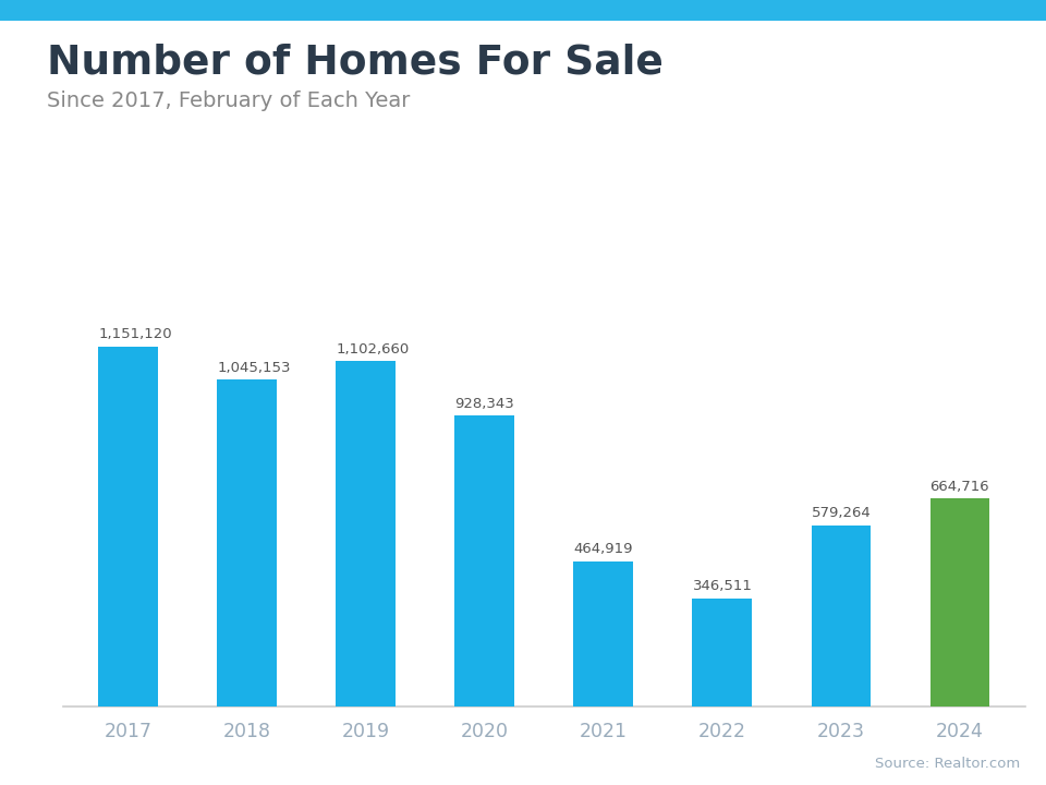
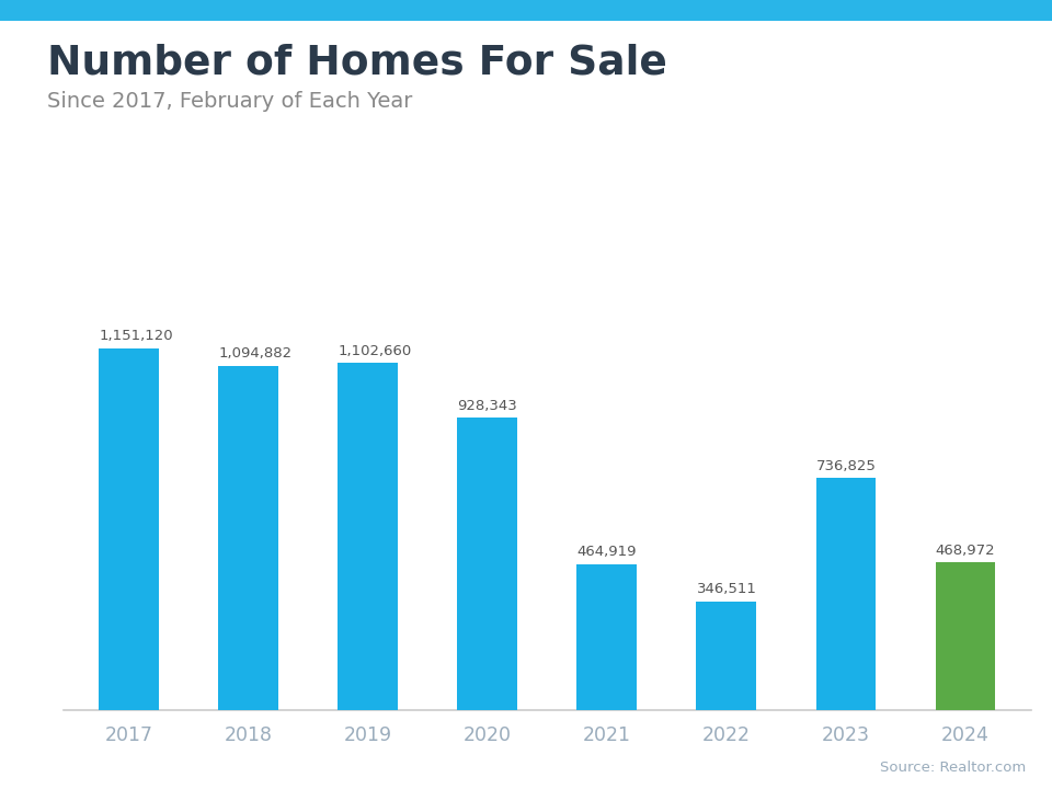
2018: 1,045,153 -> 1,094,882
2023: 579,264 -> 736,825
2024: 664,716 -> 468,972
